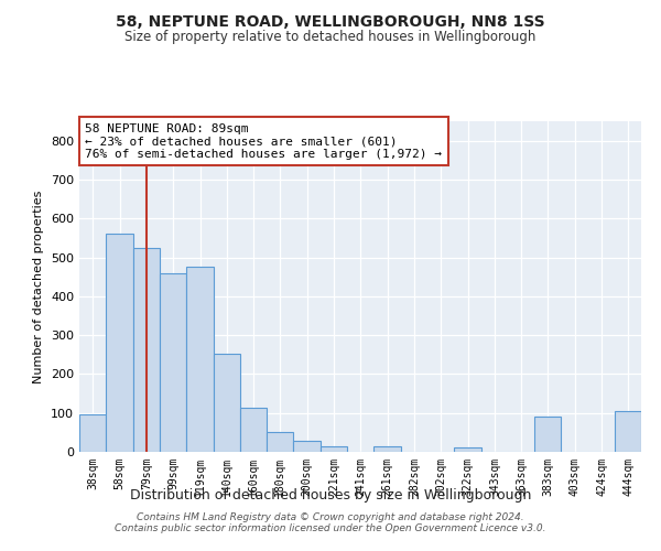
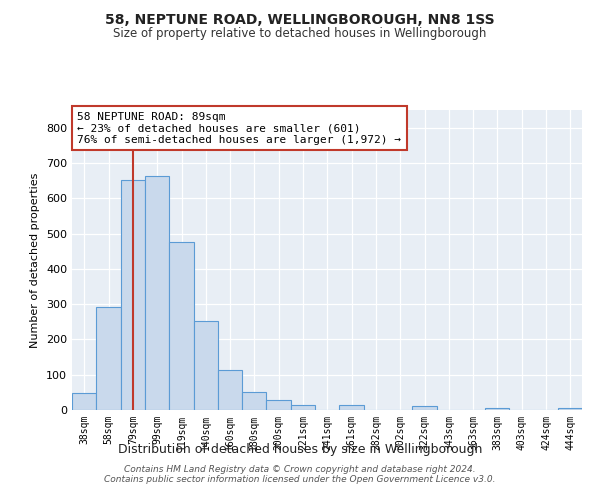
38sqm: 95 -> 47
58sqm: 560 -> 293
79sqm: 525 -> 652
99sqm: 460 -> 663
383sqm: 90 -> 5
444sqm: 105 -> 5
